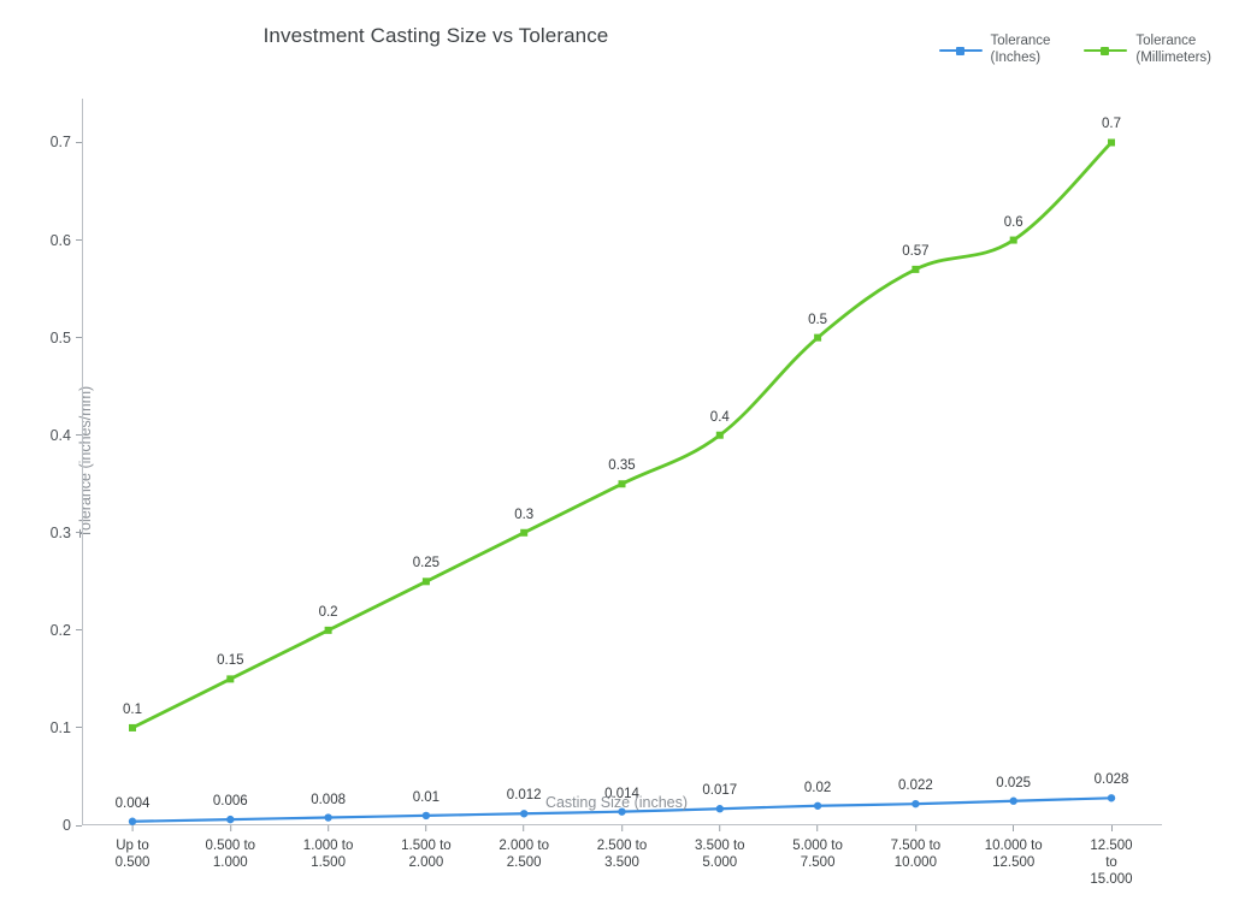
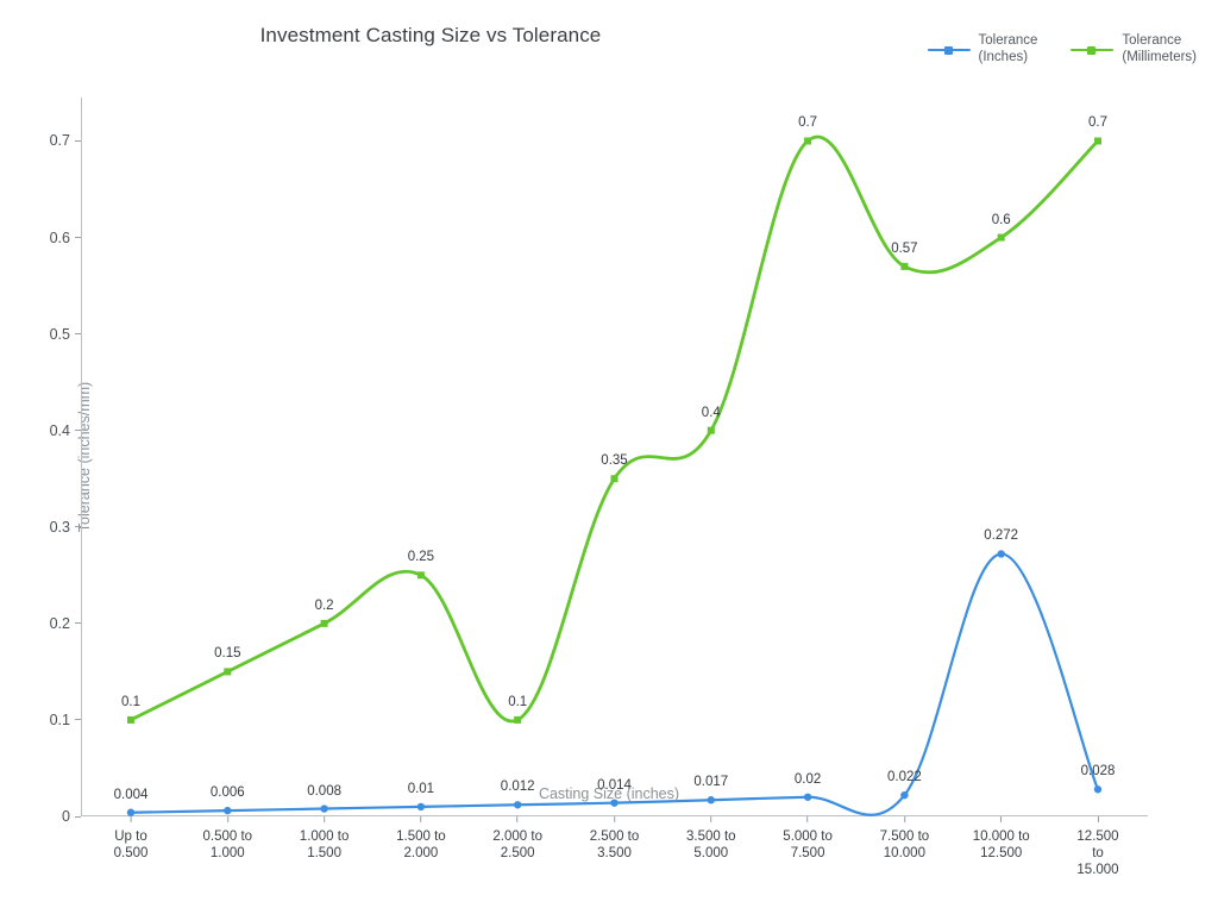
Tolerance (Millimeters)/2.000 to 2.500: 0.3 -> 0.1
Tolerance (Millimeters)/5.000 to 7.500: 0.5 -> 0.7
Tolerance (Inches)/10.000 to 12.500: 0.025 -> 0.272
